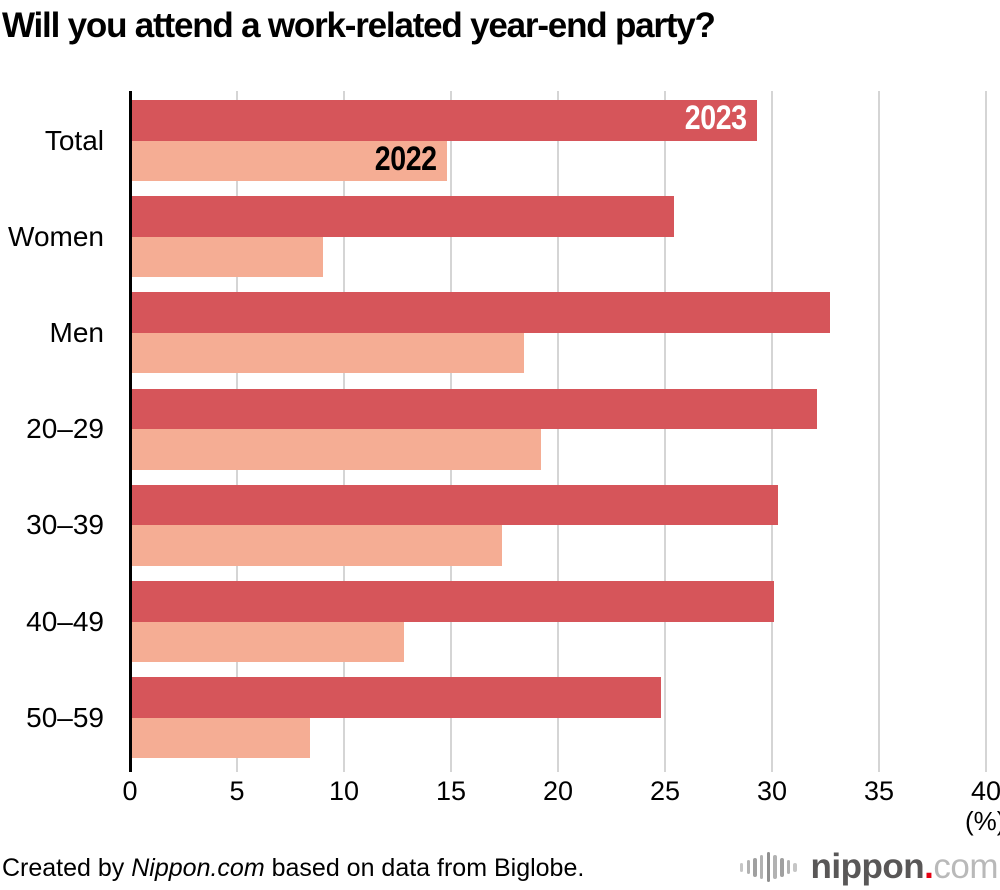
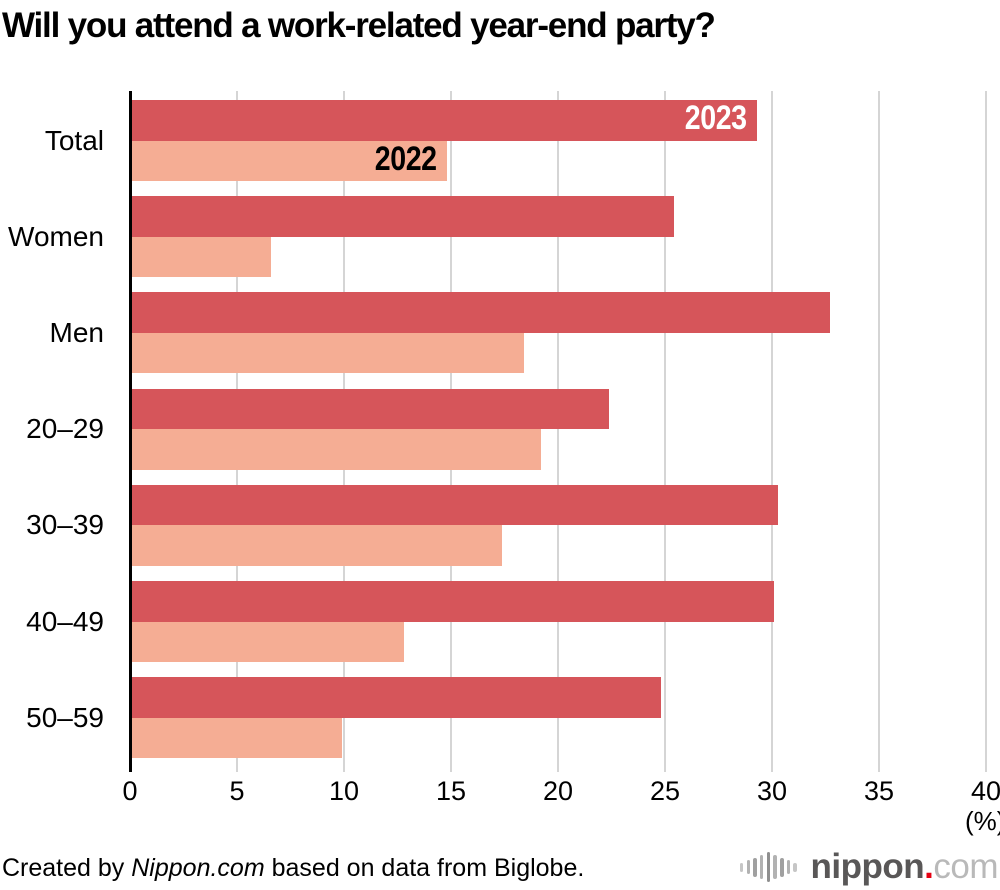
2022/Women: 9.0 -> 6.6
2023/20–29: 32.1 -> 22.4
2022/50–59: 8.4 -> 9.9
